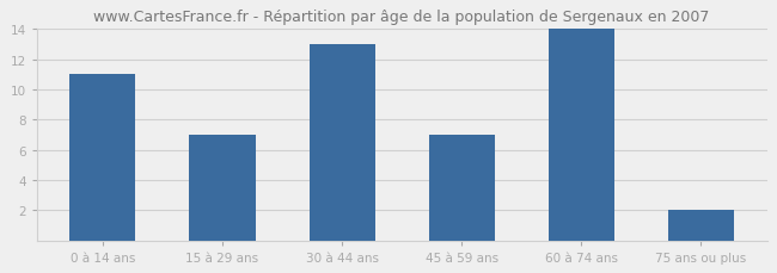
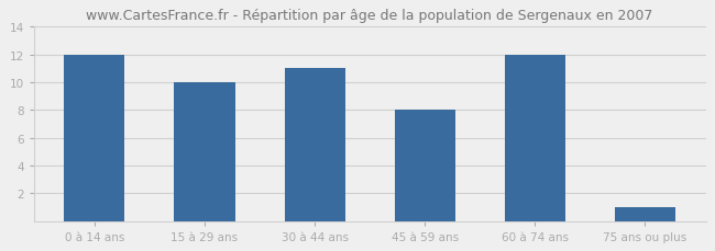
0 à 14 ans: 11 -> 12
15 à 29 ans: 7 -> 10
30 à 44 ans: 13 -> 11
45 à 59 ans: 7 -> 8
60 à 74 ans: 14 -> 12
75 ans ou plus: 2 -> 1
